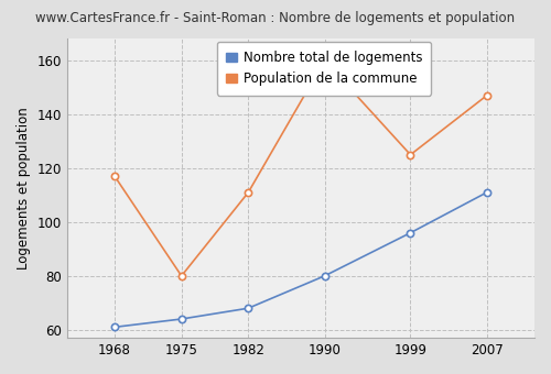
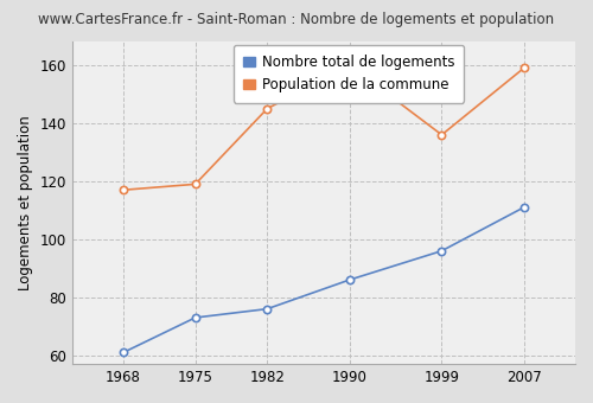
Nombre total de logements/1975: 64 -> 73
Population de la commune/1975: 80 -> 119
Nombre total de logements/1982: 68 -> 76
Population de la commune/1982: 111 -> 145
Nombre total de logements/1990: 80 -> 86
Population de la commune/1999: 125 -> 136
Population de la commune/2007: 147 -> 159
